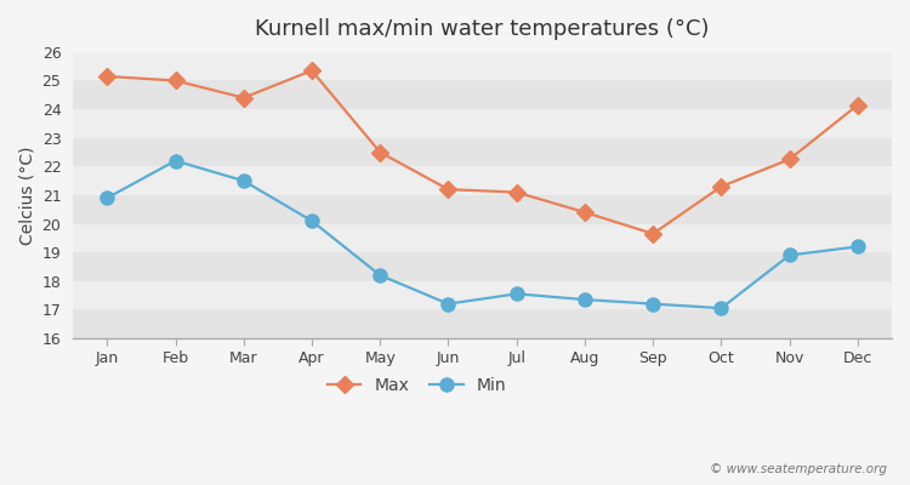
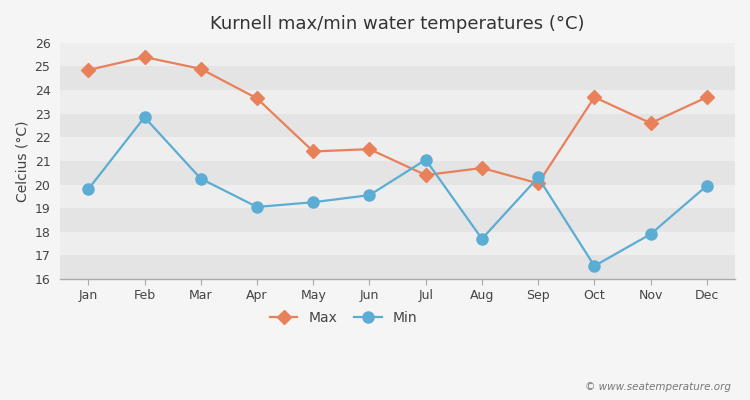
Max/Jan: 25.15 -> 24.85
Min/Jan: 20.90 -> 19.80
Max/Feb: 25.00 -> 25.40
Min/Feb: 22.20 -> 22.85
Max/Mar: 24.40 -> 24.90
Min/Mar: 21.50 -> 20.25
Max/Apr: 25.35 -> 23.65
Min/Apr: 20.10 -> 19.05
Max/May: 22.50 -> 21.40
Min/May: 18.20 -> 19.25
Max/Jun: 21.20 -> 21.50
Min/Jun: 17.20 -> 19.55
Max/Jul: 21.10 -> 20.40
Min/Jul: 17.55 -> 21.05
Max/Aug: 20.40 -> 20.70
Min/Aug: 17.35 -> 17.70
Max/Sep: 19.65 -> 20.05
Min/Sep: 17.20 -> 20.30
Max/Oct: 21.30 -> 23.70
Min/Oct: 17.05 -> 16.55
Max/Nov: 22.25 -> 22.60
Min/Nov: 18.90 -> 17.90
Max/Dec: 24.15 -> 23.70
Min/Dec: 19.20 -> 19.95
